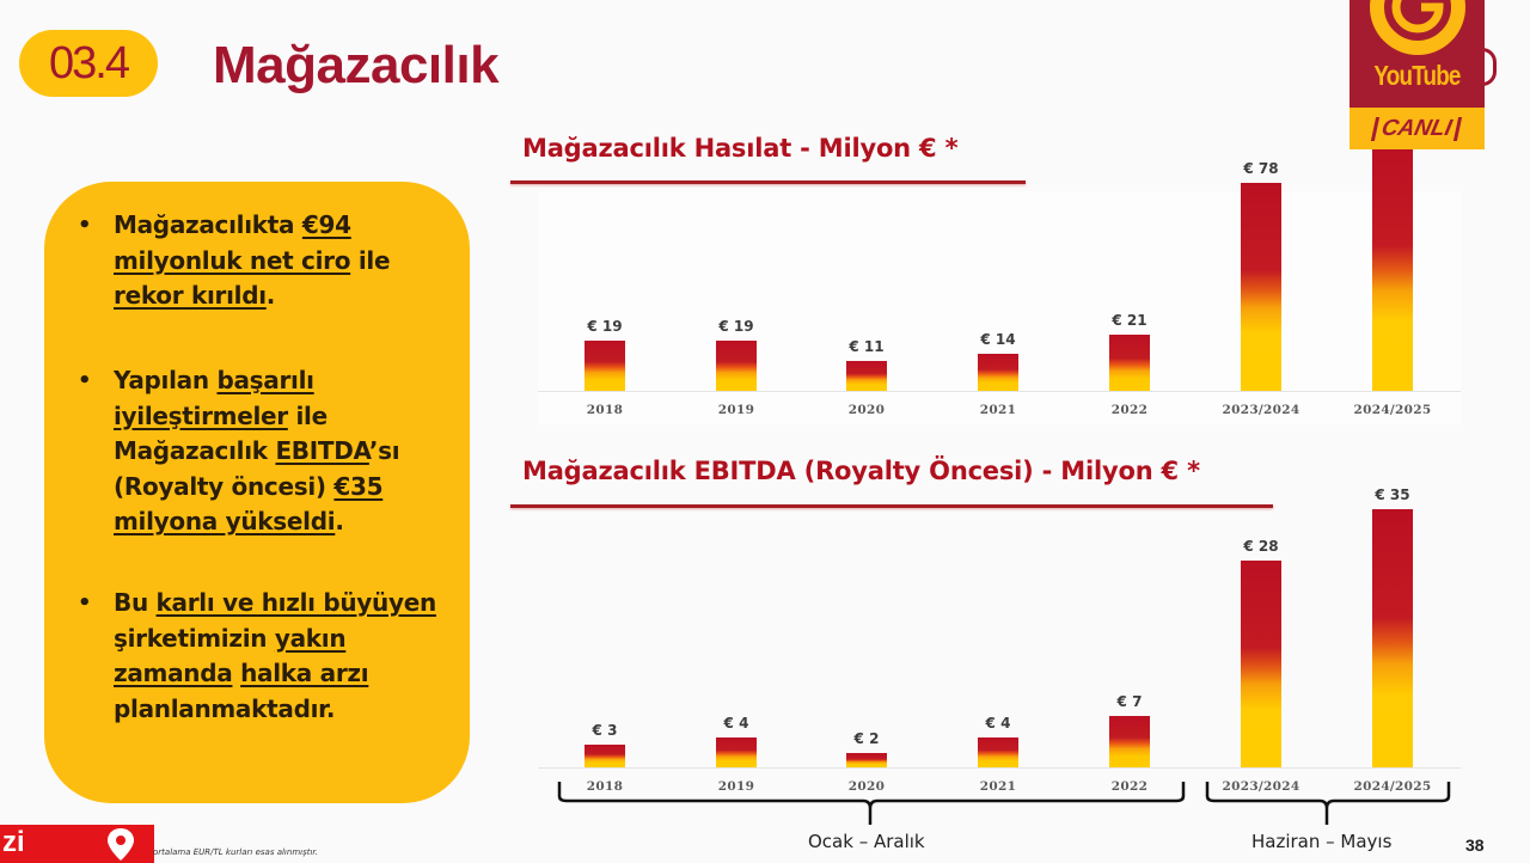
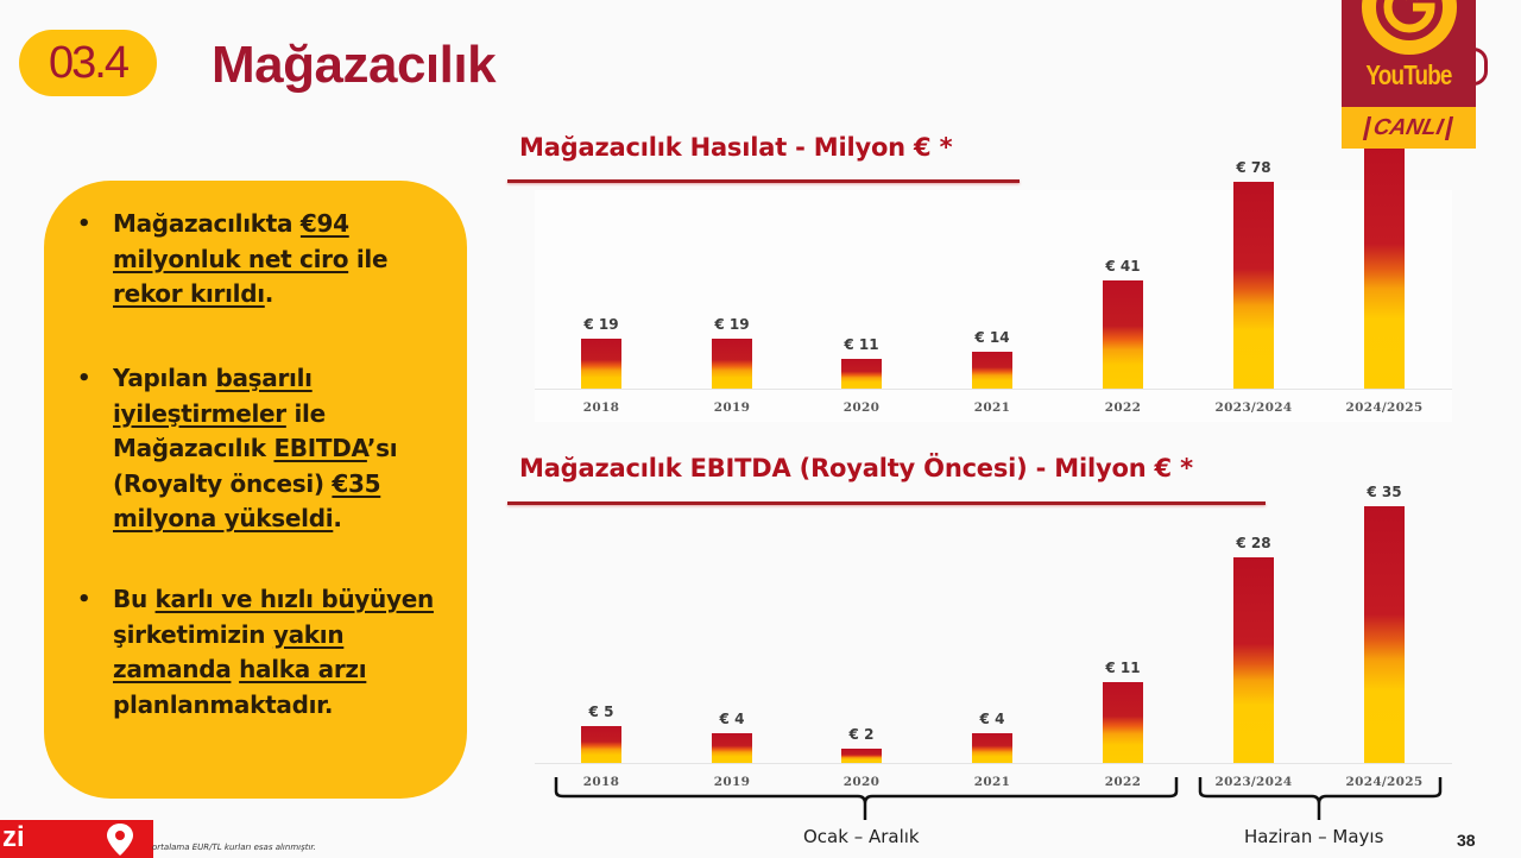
Mağazacılık Hasılat - Milyon € */2022: 21 -> 41
Mağazacılık EBITDA (Royalty Öncesi) - Milyon € */2018: 3 -> 5
Mağazacılık EBITDA (Royalty Öncesi) - Milyon € */2022: 7 -> 11
